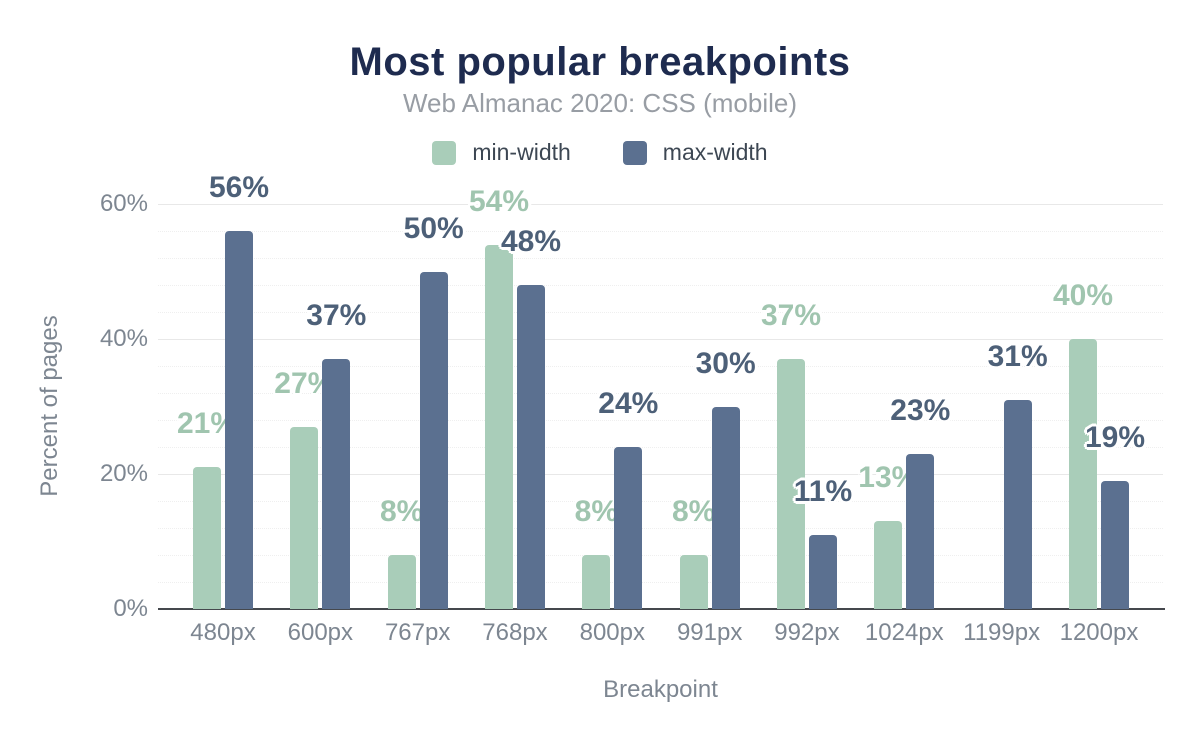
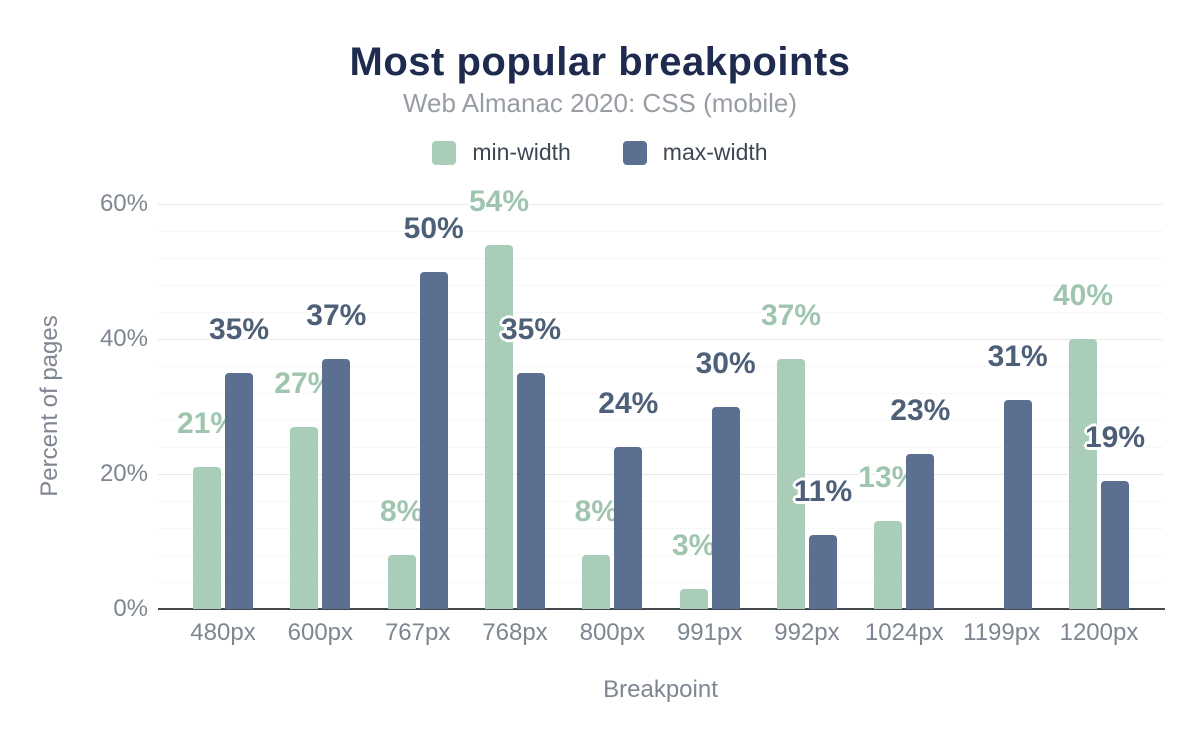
max-width/480px: 56% -> 35%
max-width/768px: 48% -> 35%
min-width/991px: 8% -> 3%
